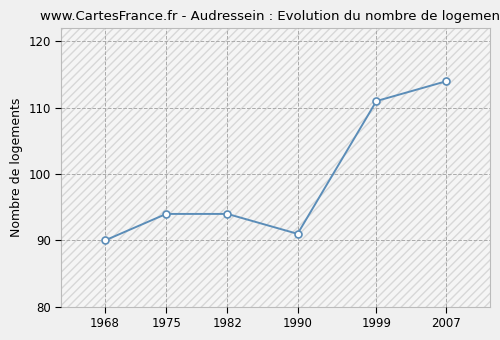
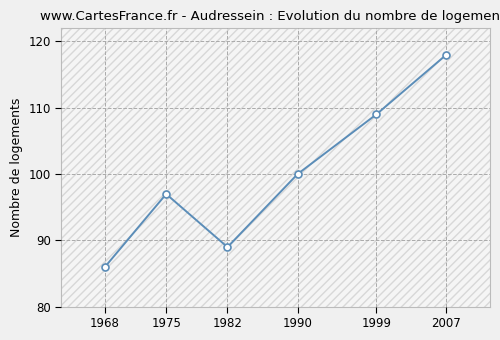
1968: 90 -> 86
1975: 94 -> 97
1982: 94 -> 89
1990: 91 -> 100
1999: 111 -> 109
2007: 114 -> 118
